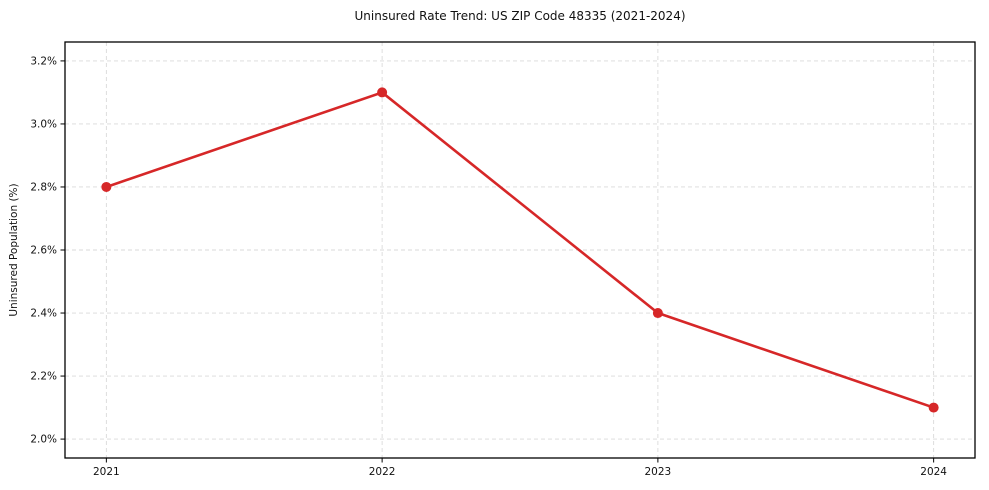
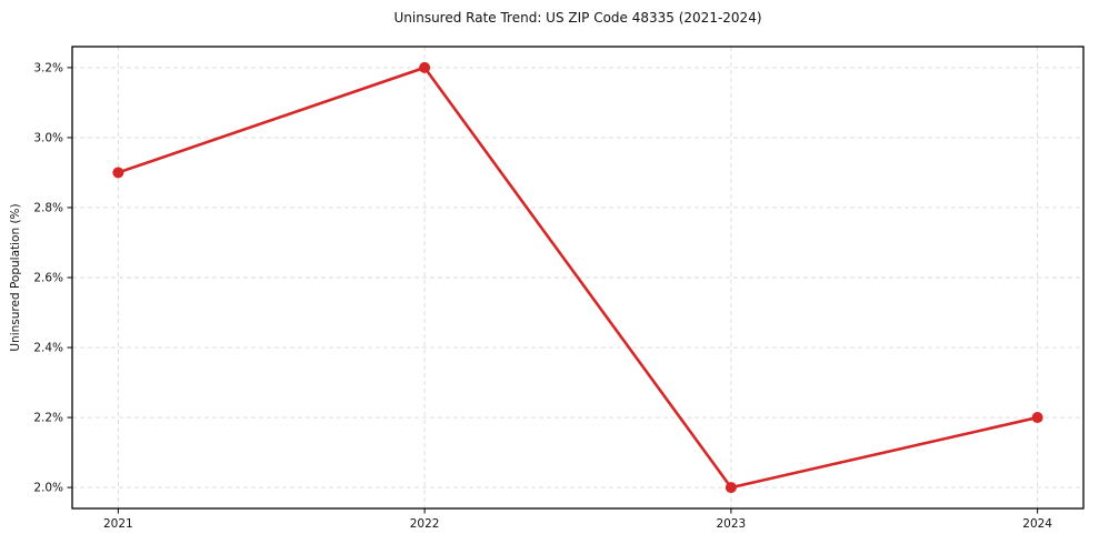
2021: 2.8% -> 2.9%
2022: 3.1% -> 3.2%
2023: 2.4% -> 2.0%
2024: 2.1% -> 2.2%
